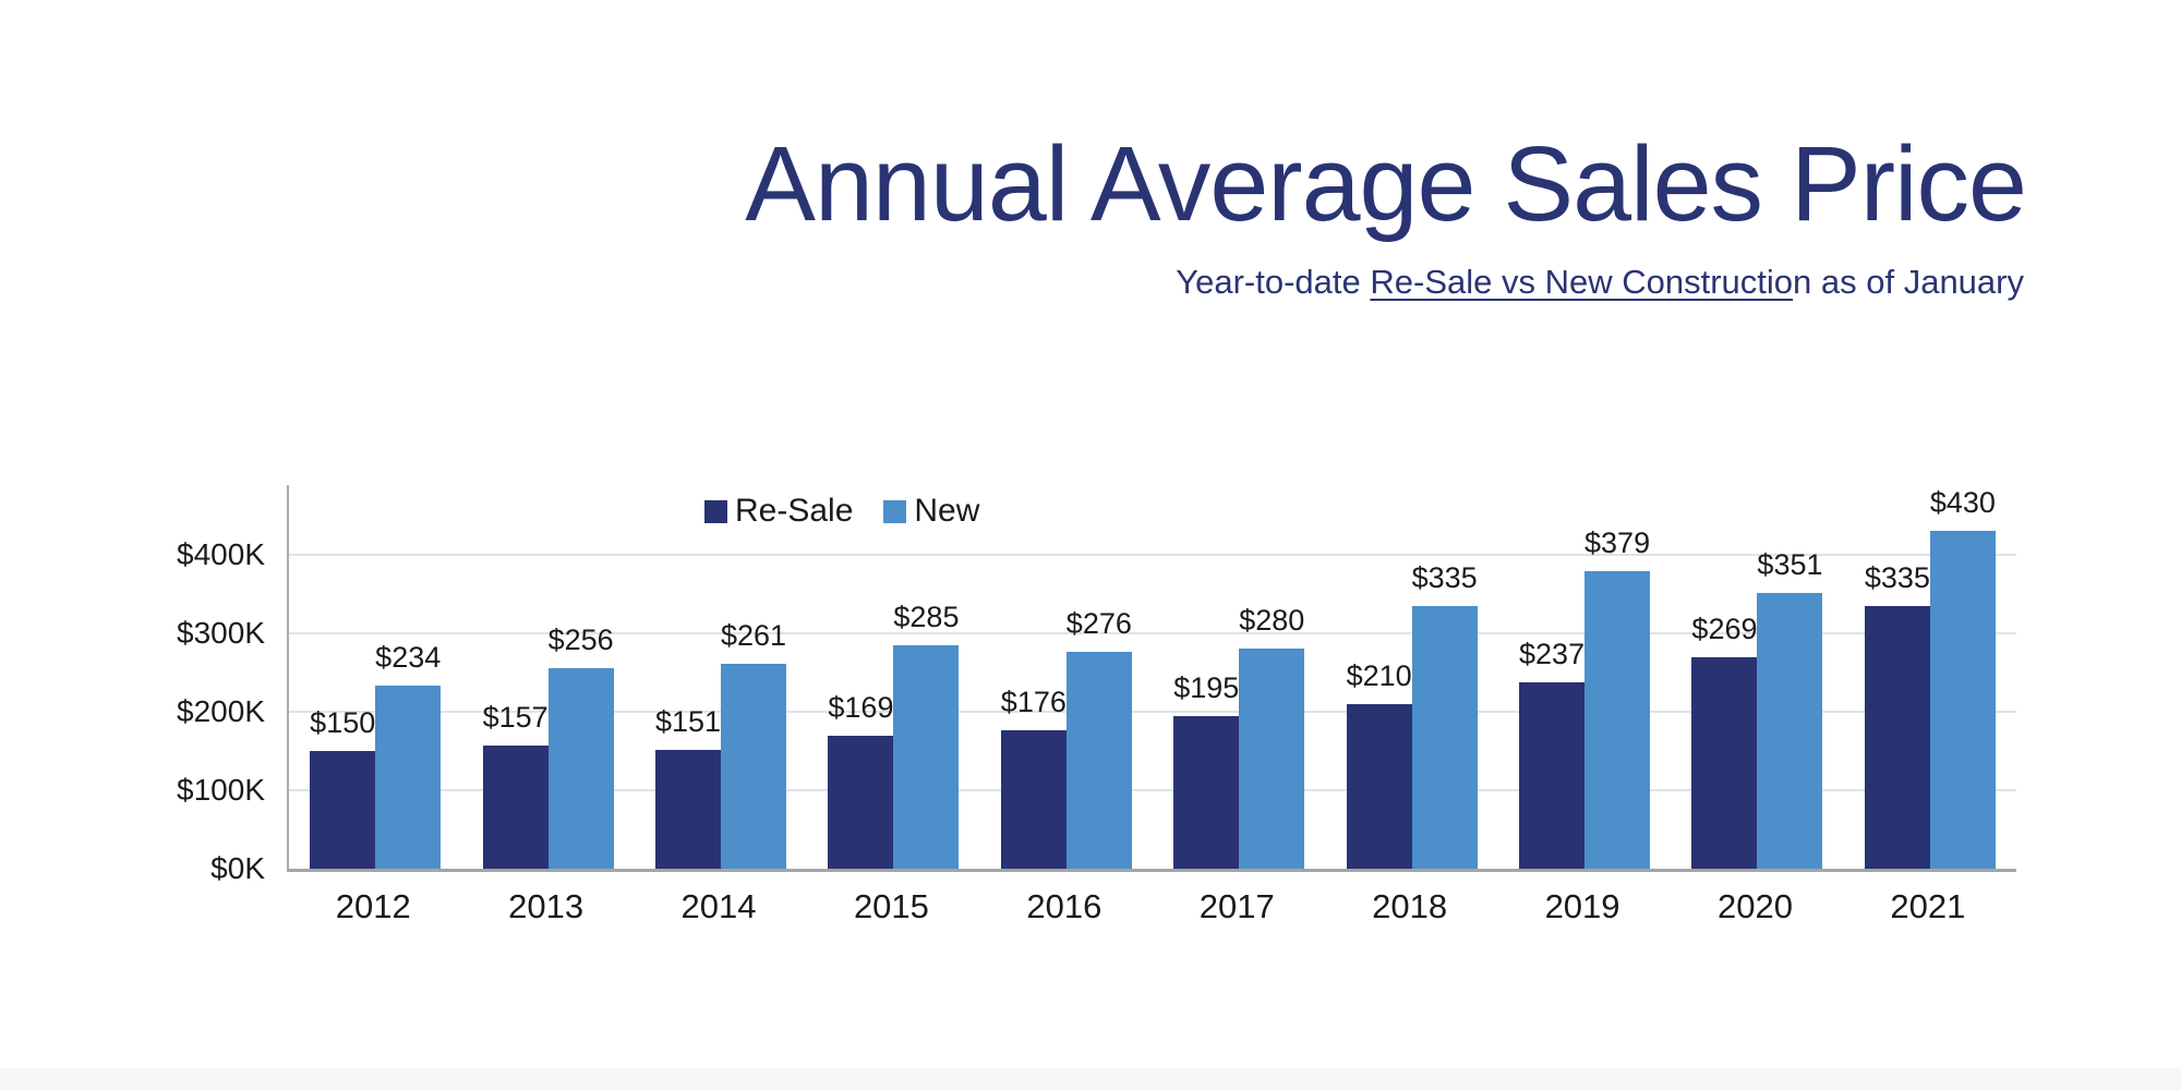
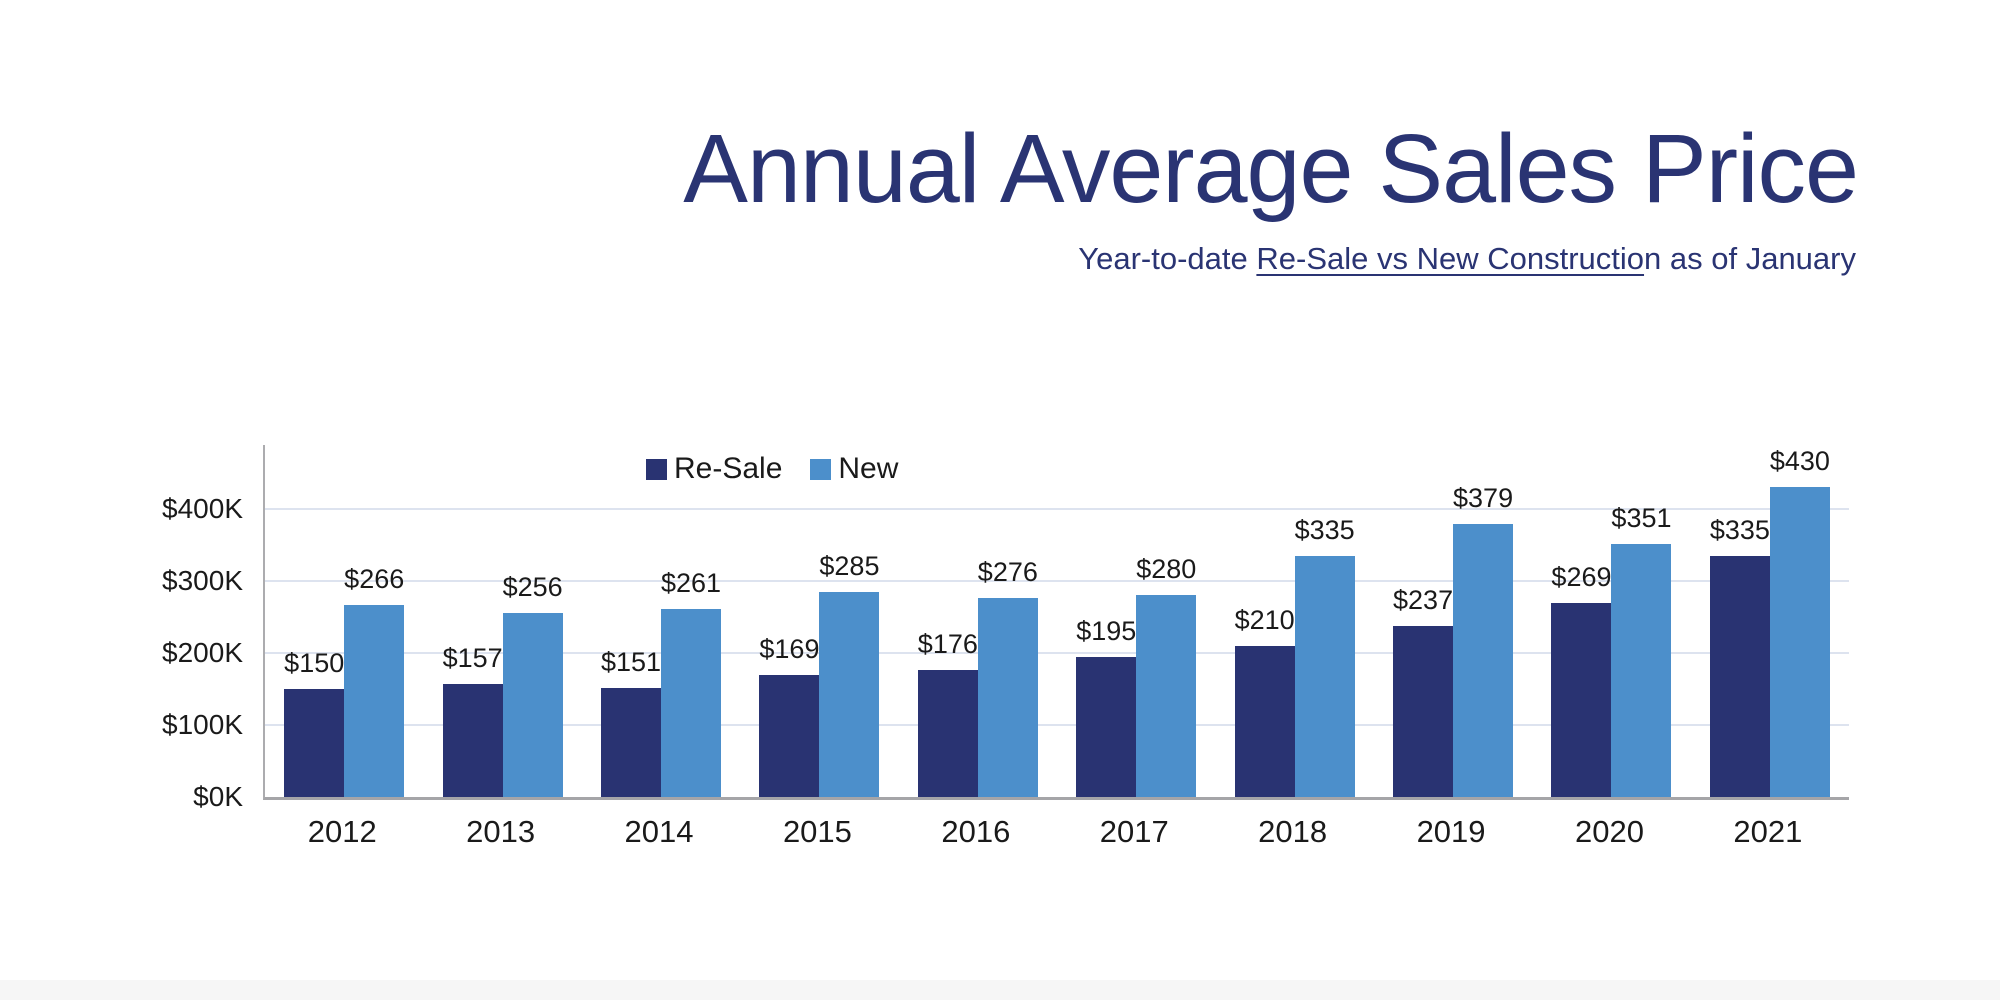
New/2012: $234 -> $266
